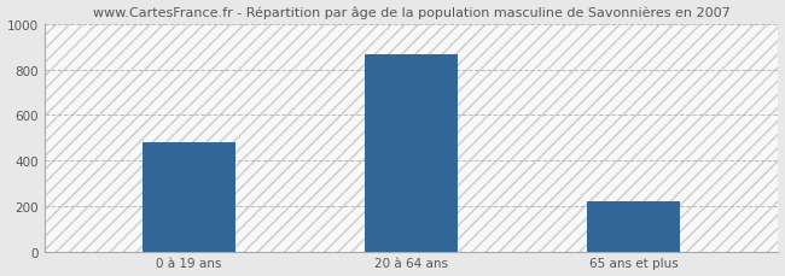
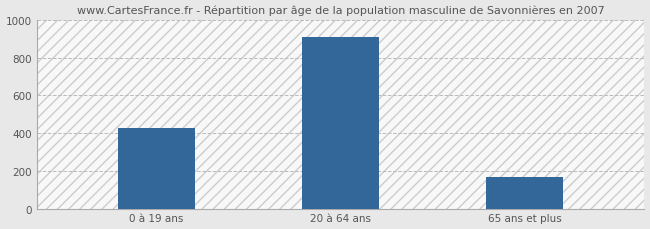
0 à 19 ans: 480 -> 420
20 à 64 ans: 870 -> 910
65 ans et plus: 220 -> 160
